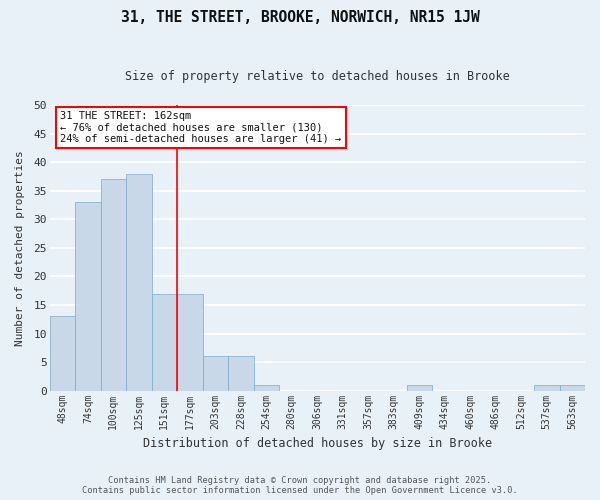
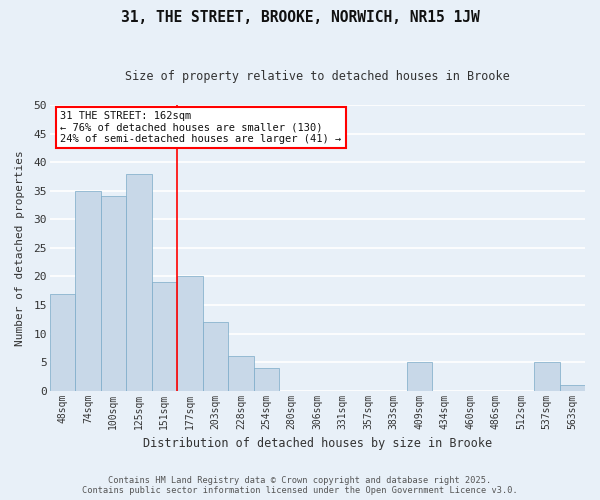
48sqm: 13 -> 17
74sqm: 33 -> 35
100sqm: 37 -> 34
151sqm: 17 -> 19
177sqm: 17 -> 20
203sqm: 6 -> 12
254sqm: 1 -> 4
409sqm: 1 -> 5
537sqm: 1 -> 5
